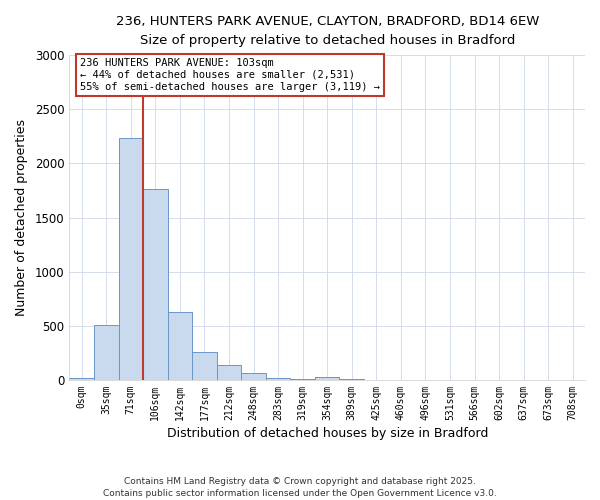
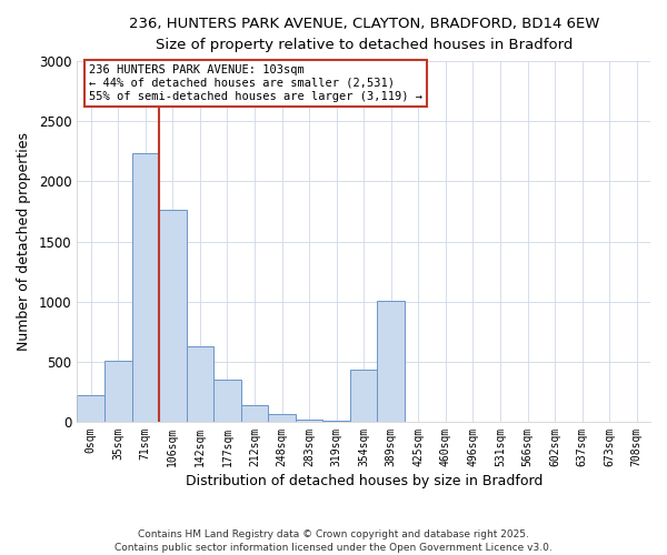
0sqm: 20 -> 220
177sqm: 260 -> 350
354sqm: 30 -> 430
389sqm: 0 -> 1010
